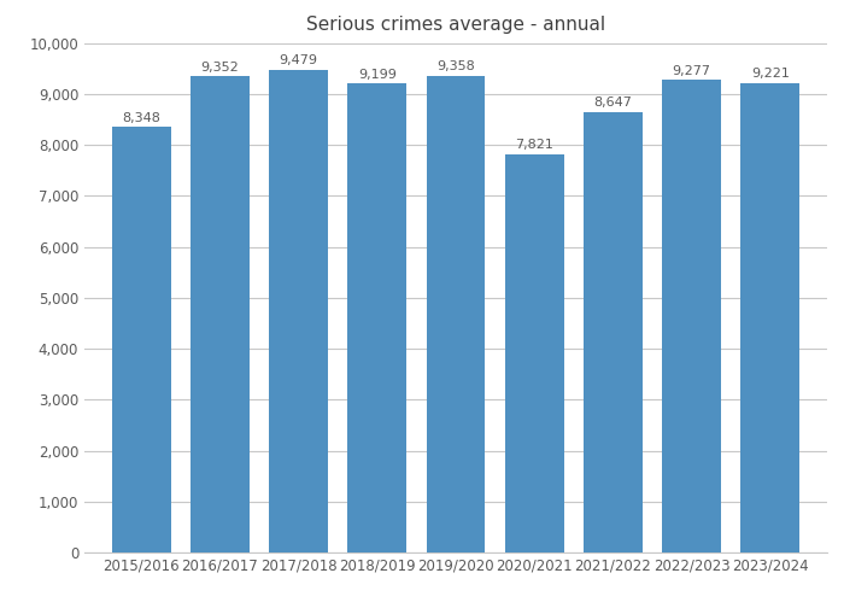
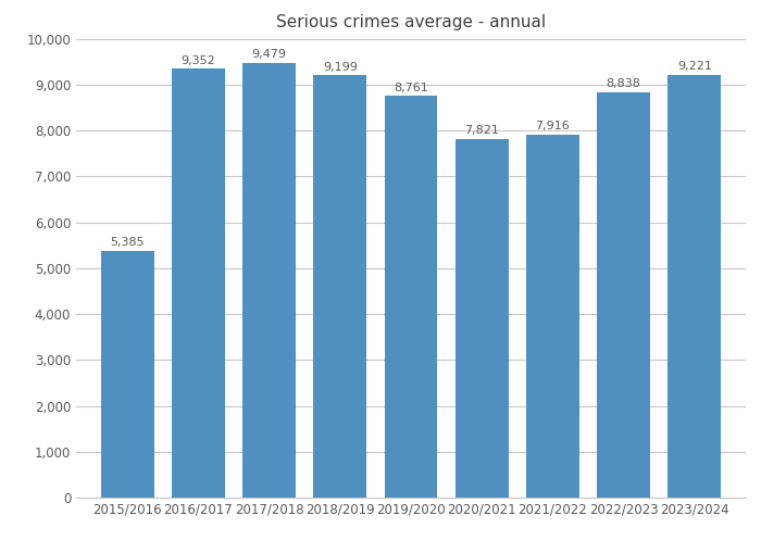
2015/2016: 8,348 -> 5,385
2019/2020: 9,358 -> 8,761
2021/2022: 8,647 -> 7,916
2022/2023: 9,277 -> 8,838
